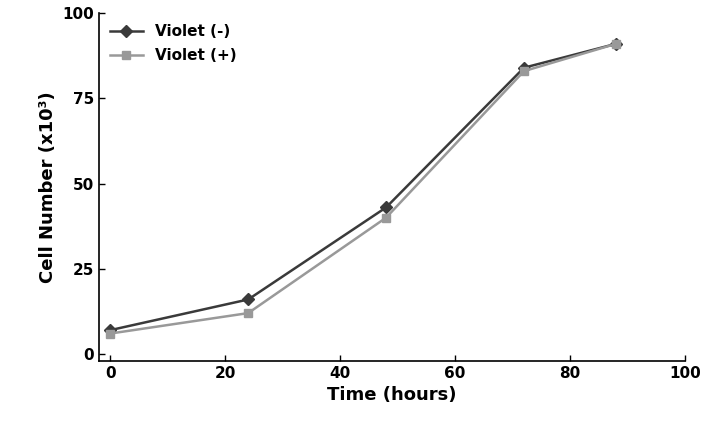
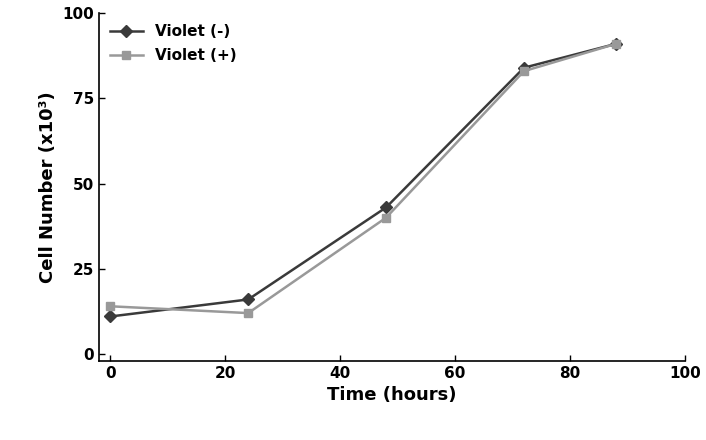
Violet (-)/0: 7 -> 11
Violet (+)/0: 6 -> 14
